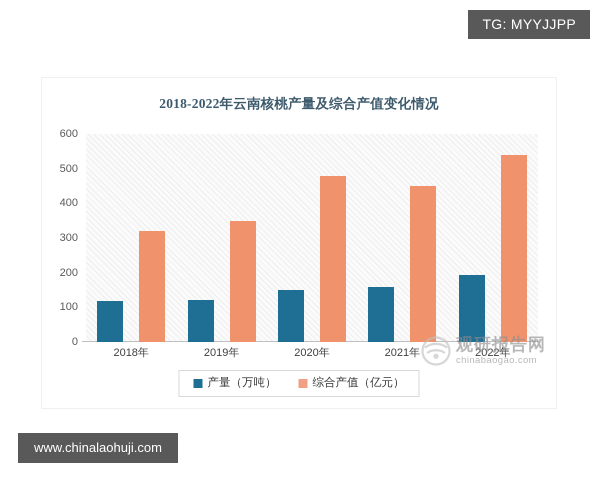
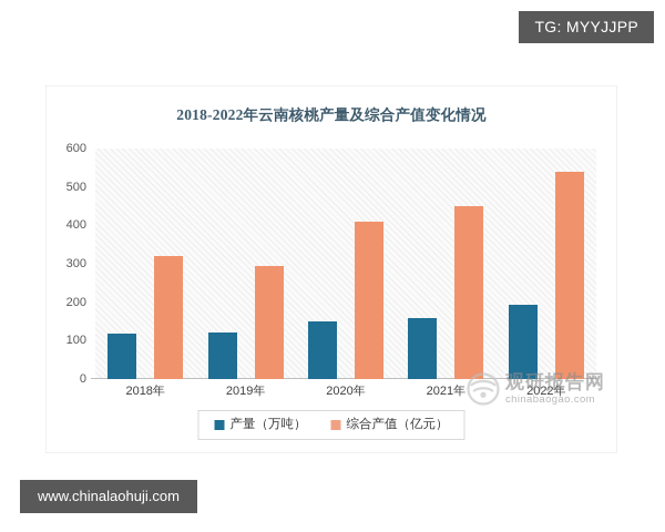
综合产值（亿元）/2019年: 350 -> 300
综合产值（亿元）/2020年: 480 -> 410
